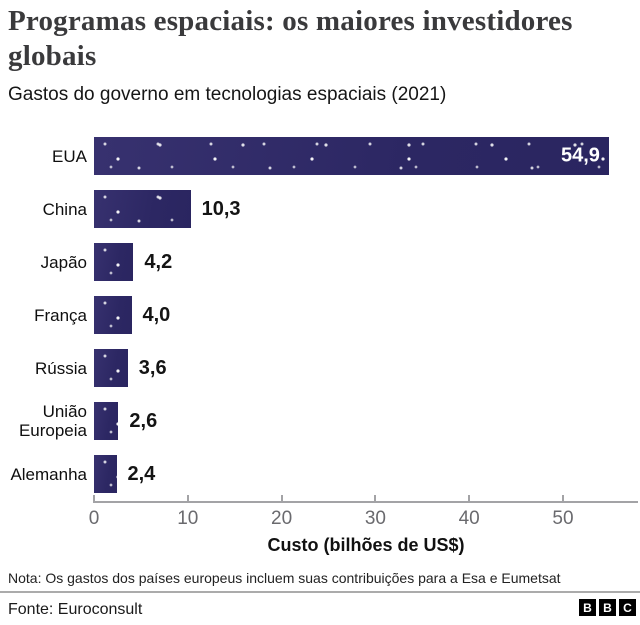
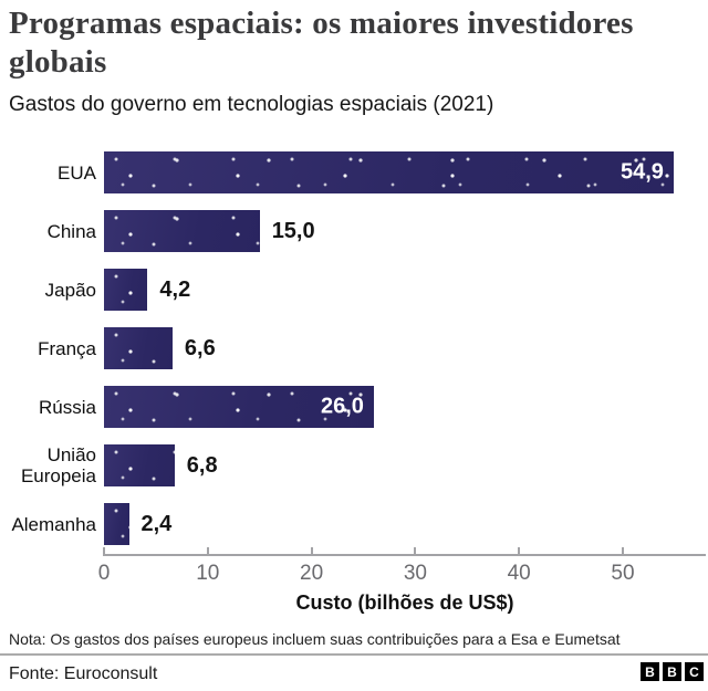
China: 10,3 -> 15,0
França: 4,0 -> 6,6
Rússia: 3,6 -> 26,0
União Europeia: 2,6 -> 6,8
